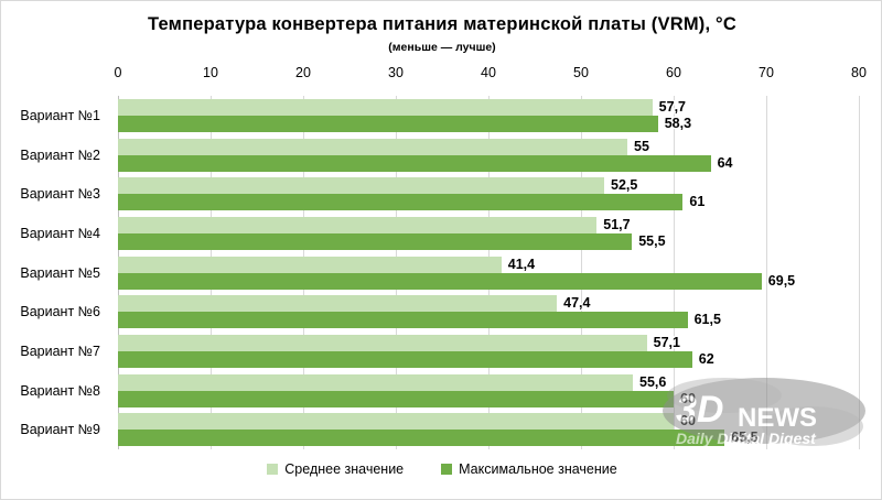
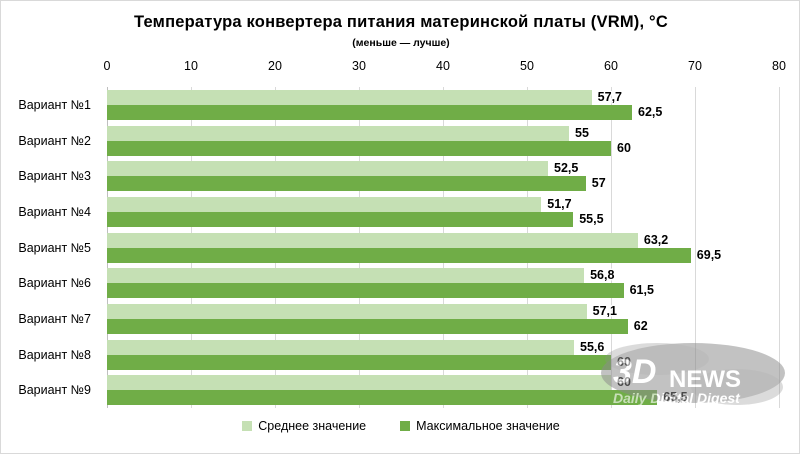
Максимальное значение/Вариант №1: 58,3 -> 62,5
Максимальное значение/Вариант №2: 64 -> 60
Максимальное значение/Вариант №3: 61 -> 57
Среднее значение/Вариант №5: 41,4 -> 63,2
Среднее значение/Вариант №6: 47,4 -> 56,8
